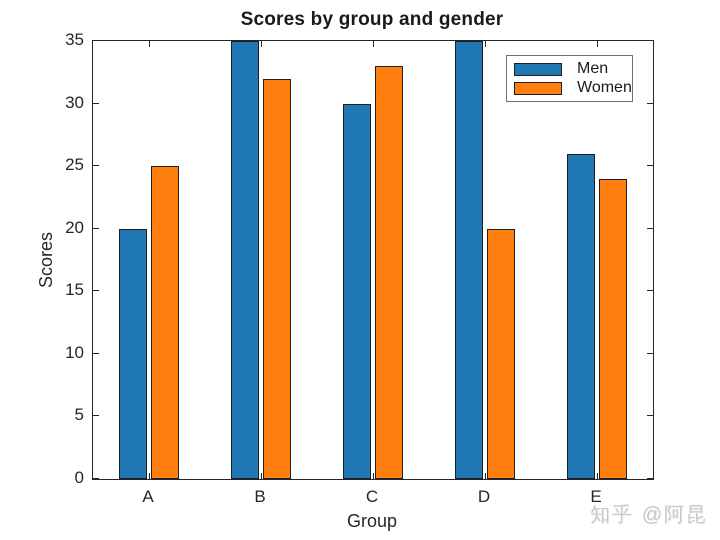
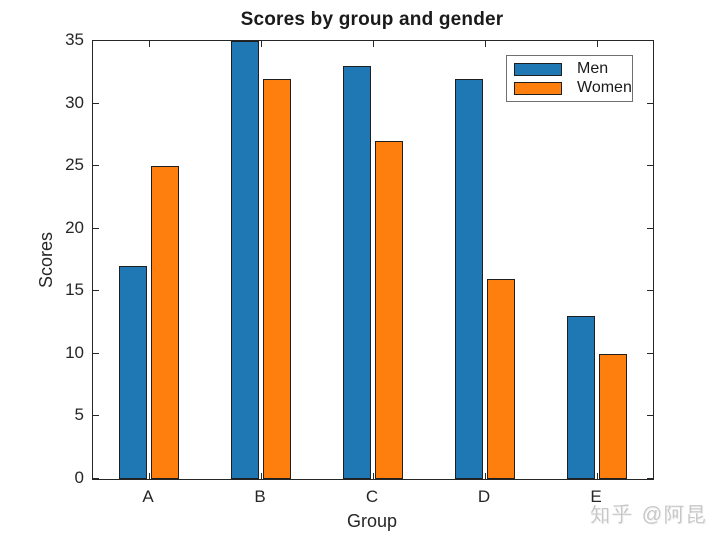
Men/A: 20 -> 17
Men/C: 30 -> 33
Women/C: 33 -> 27
Men/D: 35 -> 32
Women/D: 20 -> 16
Men/E: 26 -> 13
Women/E: 24 -> 10
